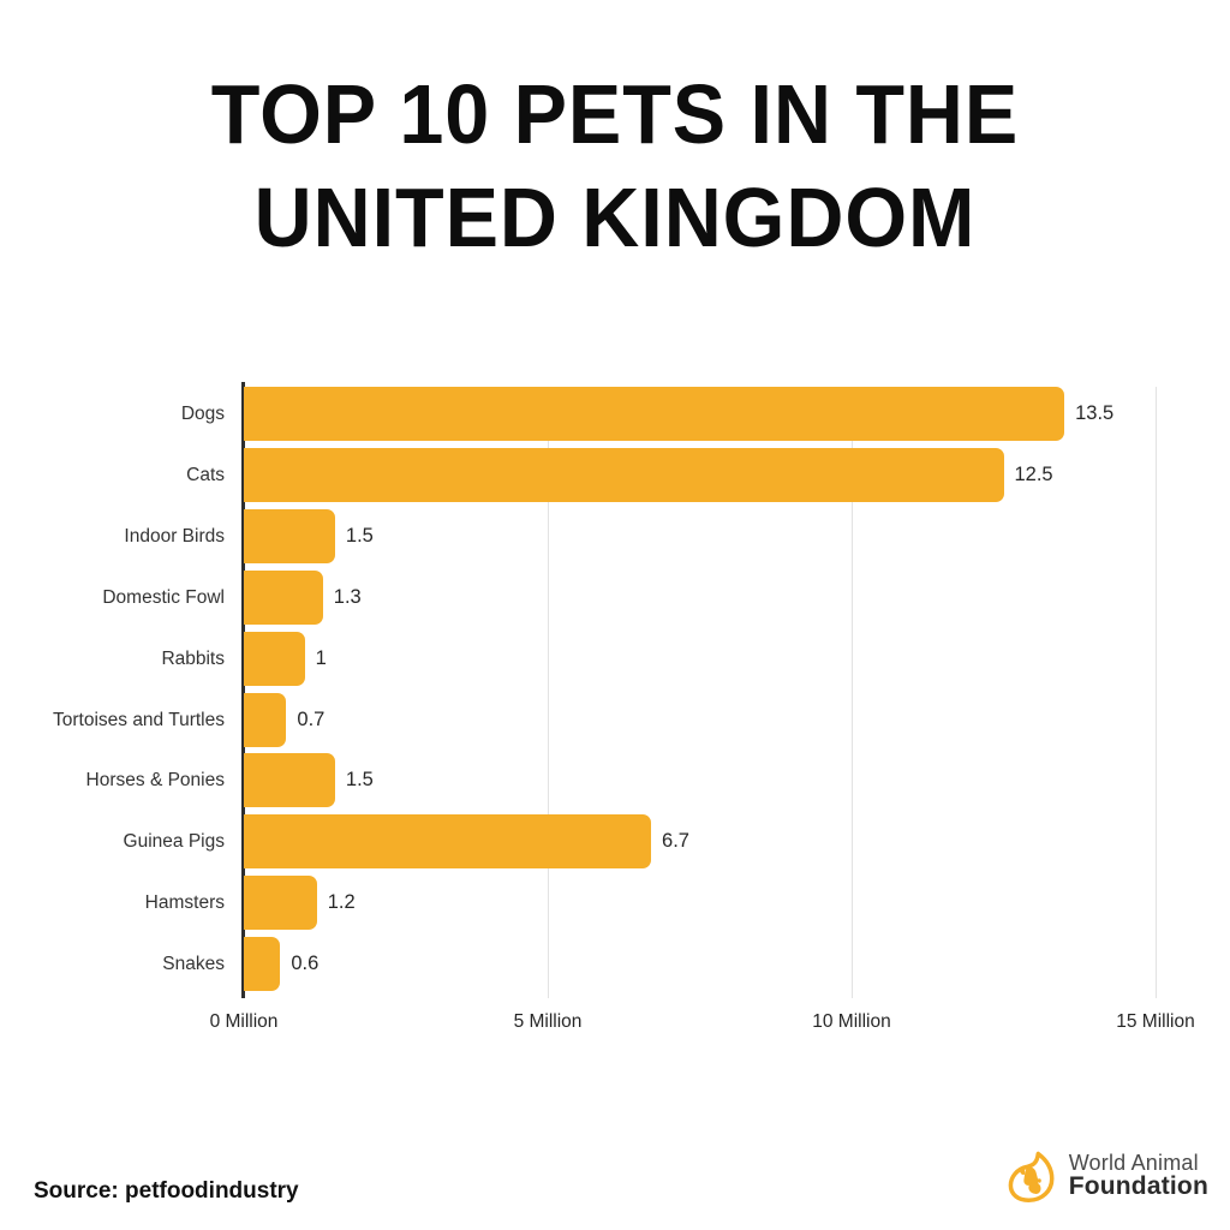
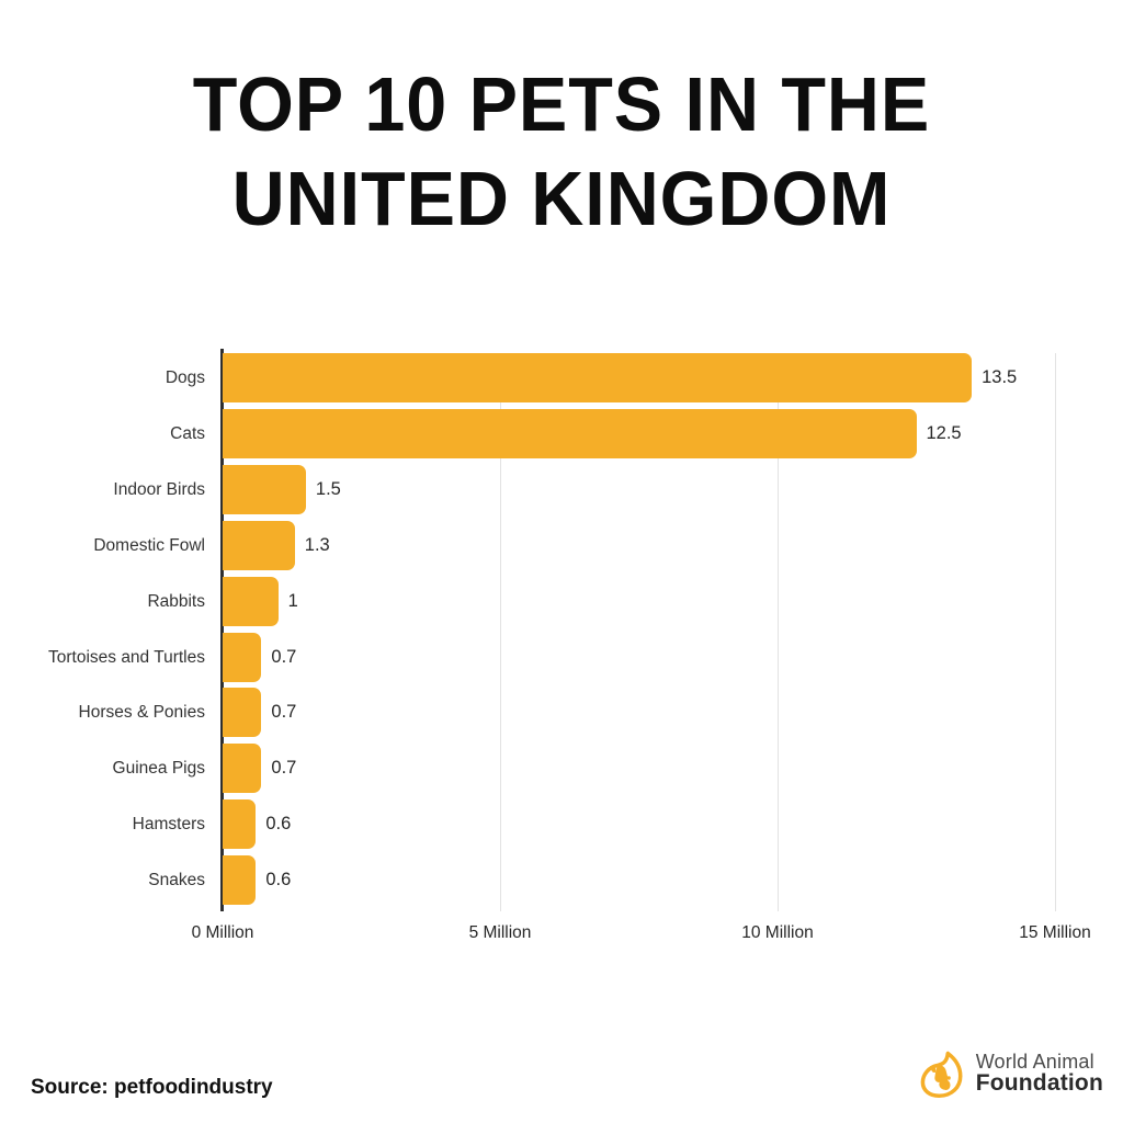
Horses & Ponies: 1.5 -> 0.7
Guinea Pigs: 6.7 -> 0.7
Hamsters: 1.2 -> 0.6
